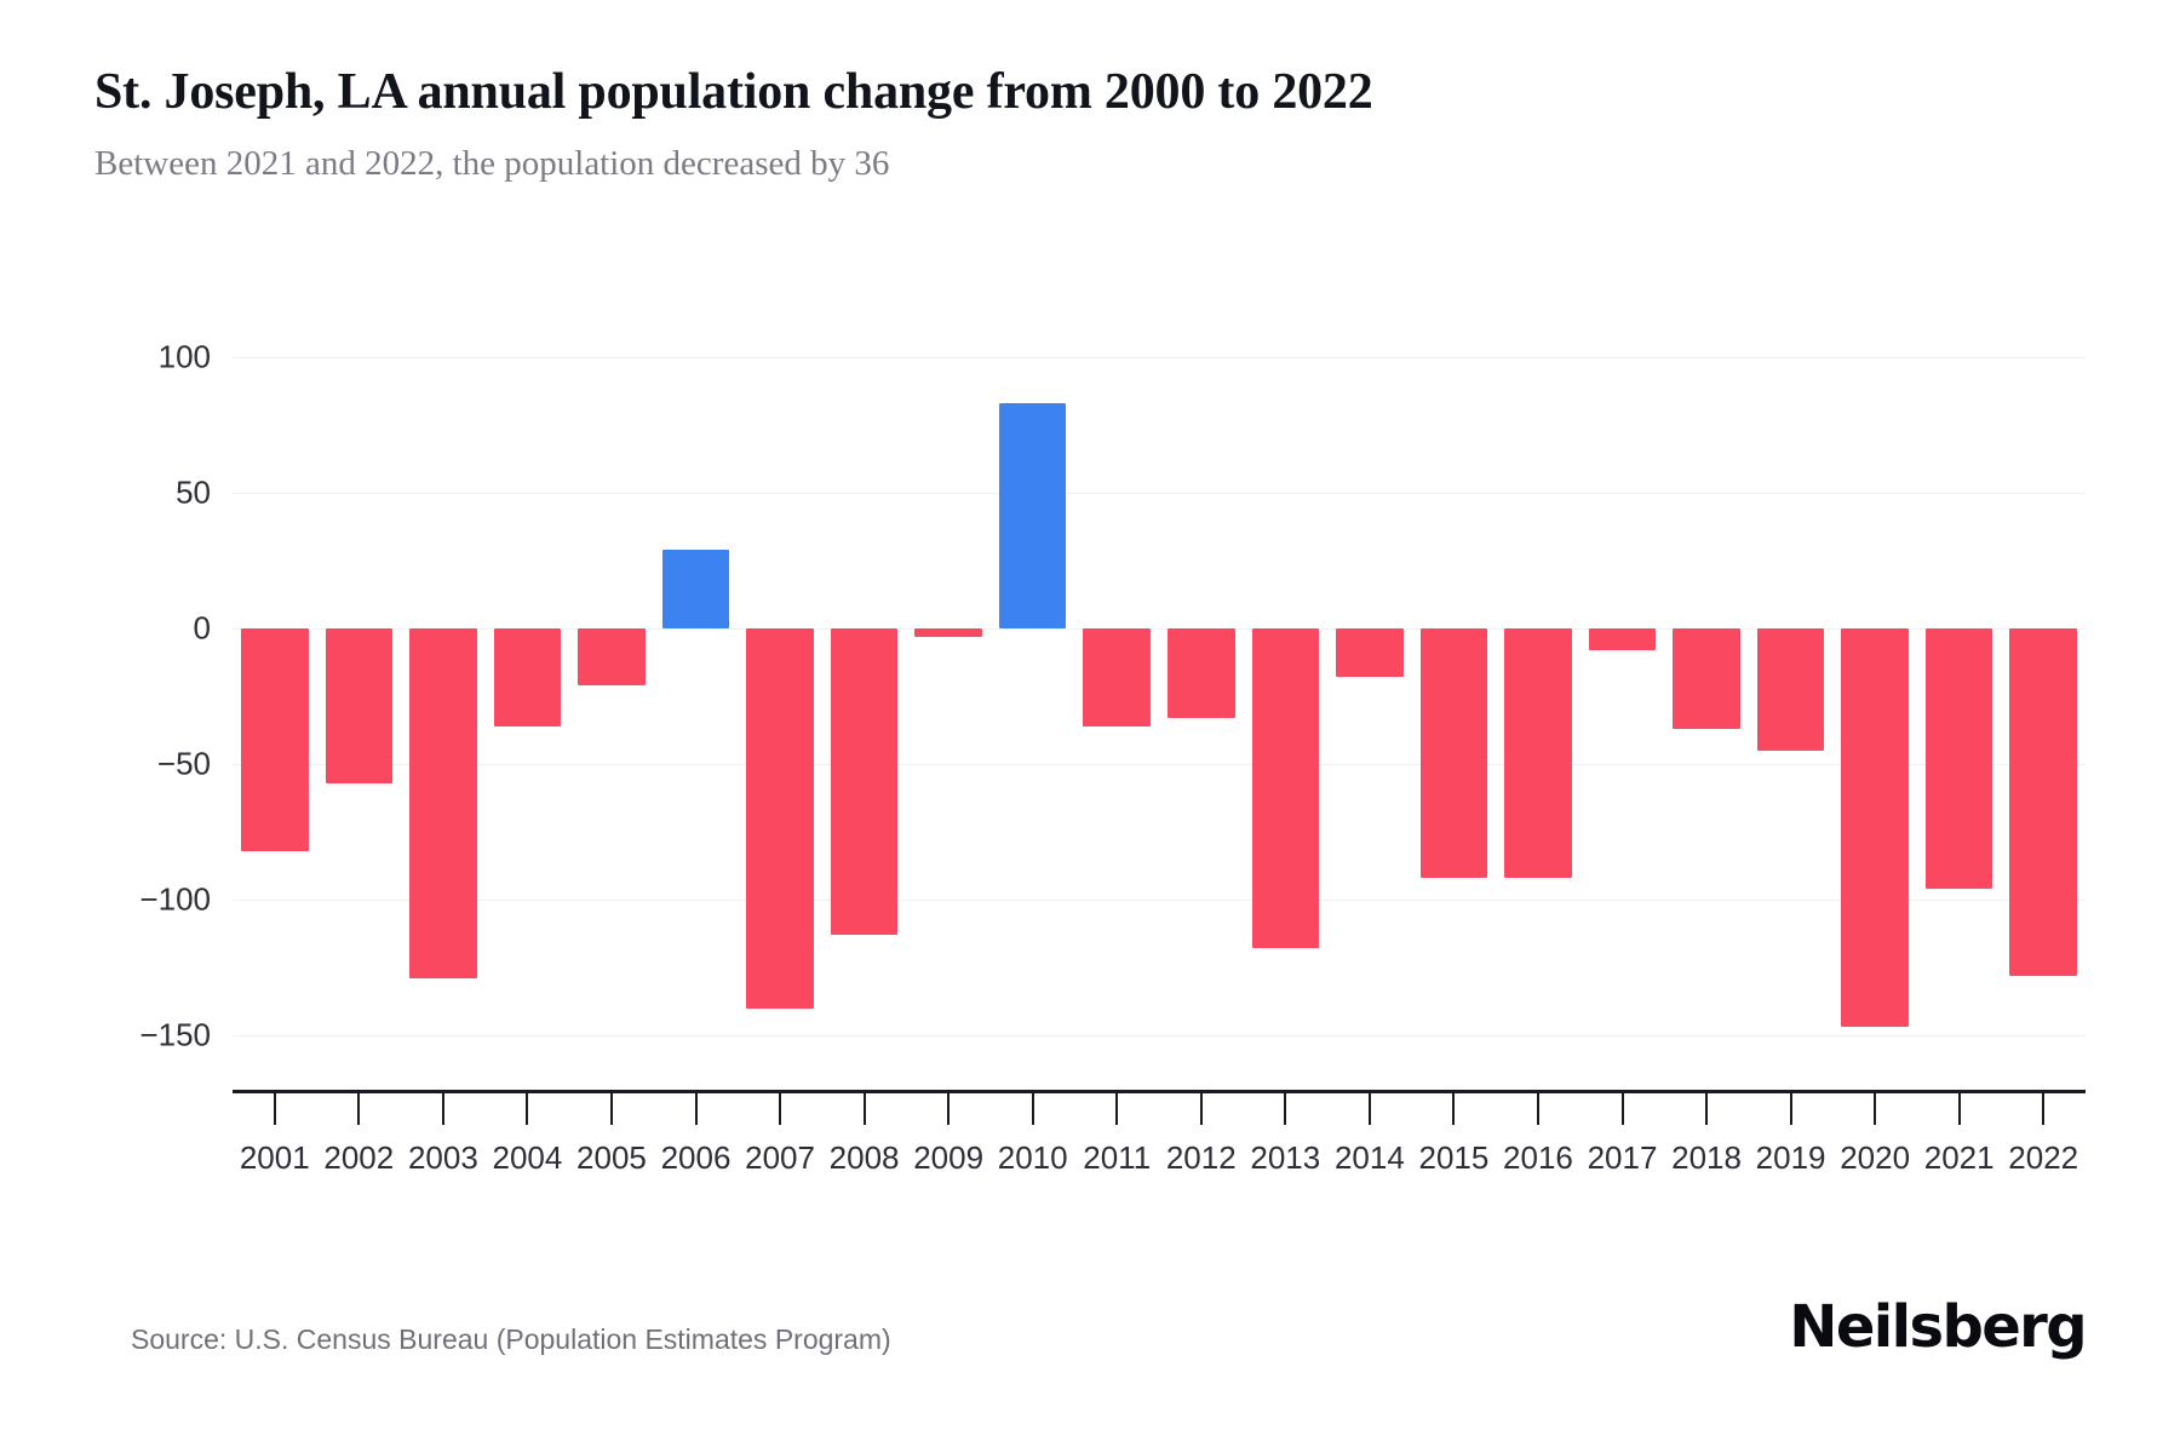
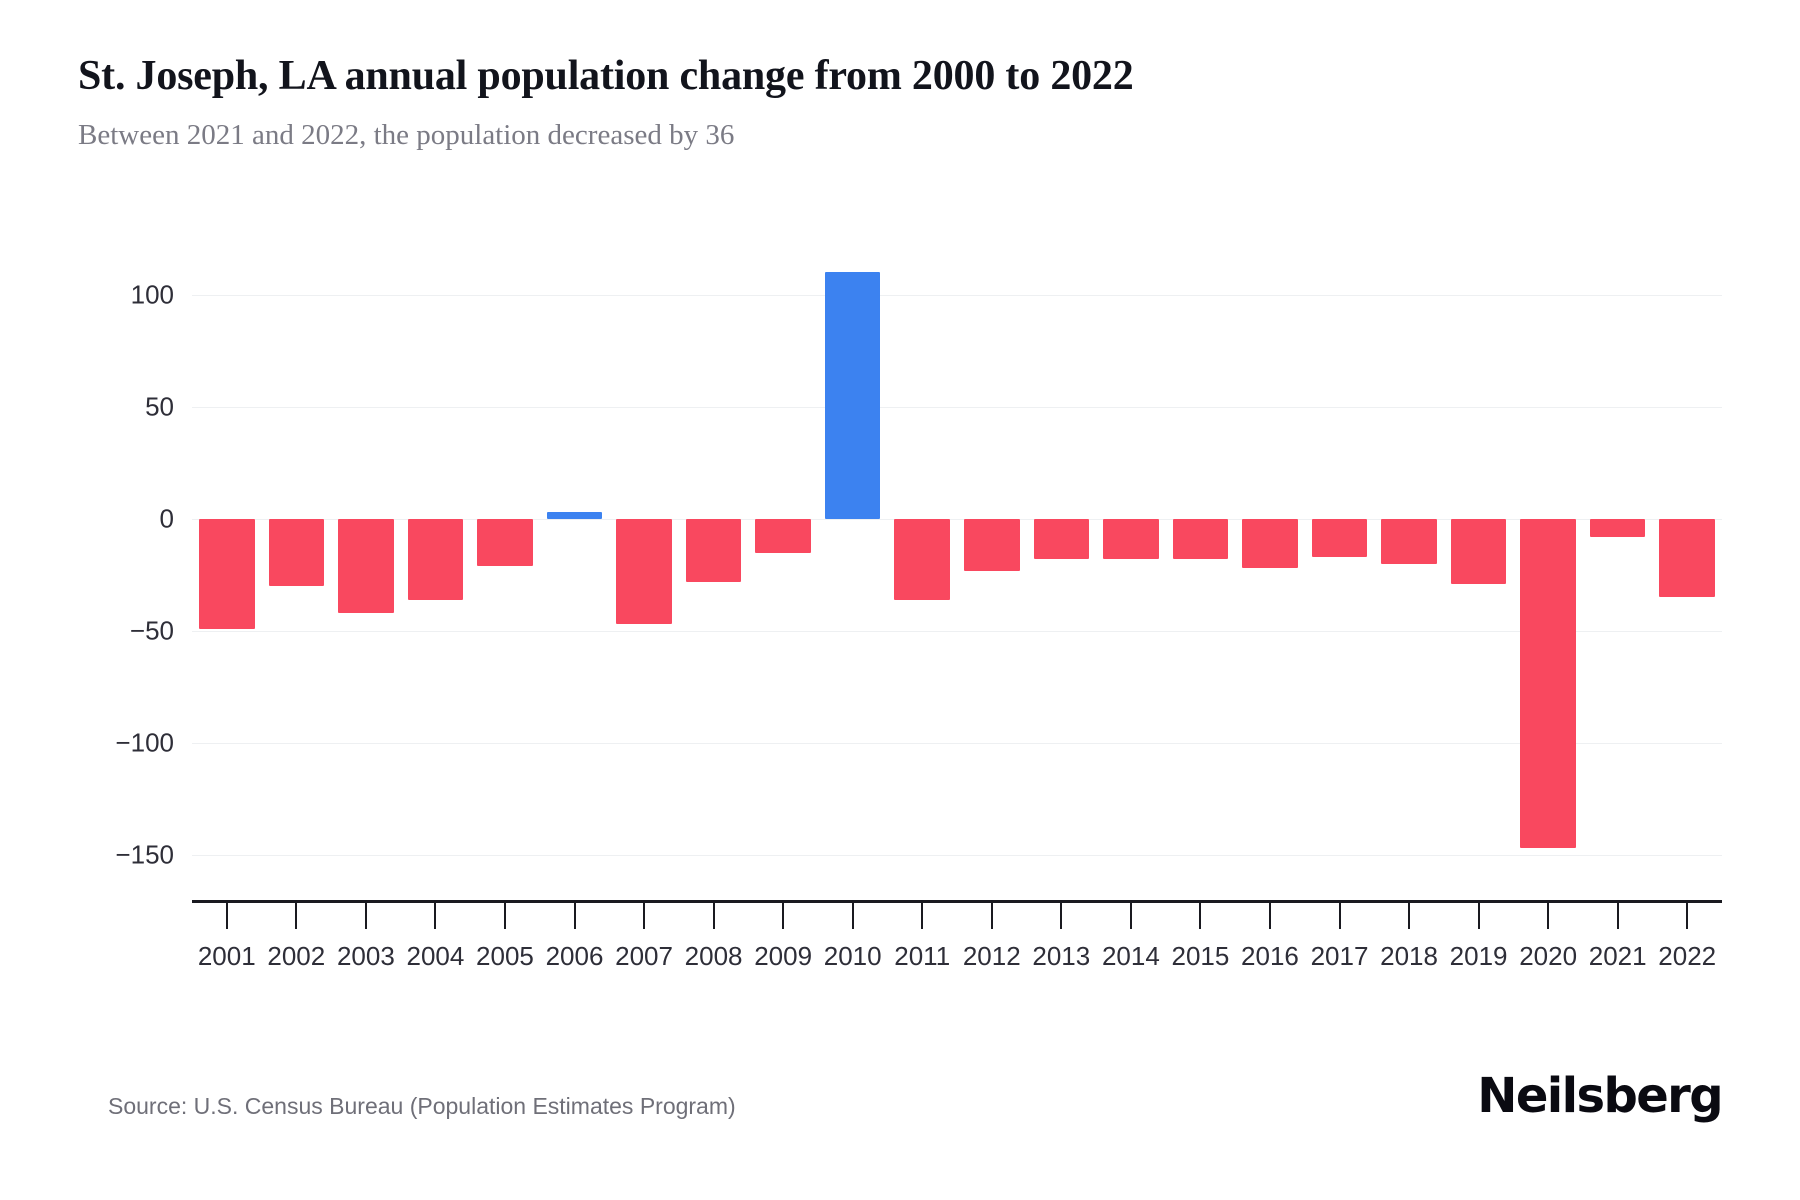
2001: -82 -> -49
2002: -57 -> -30
2003: -129 -> -42
2006: 29 -> 3
2007: -140 -> -47
2008: -113 -> -28
2009: -3 -> -15
2010: 83 -> 110
2012: -33 -> -23
2013: -118 -> -18
2015: -92 -> -18
2016: -92 -> -22
2017: -8 -> -17
2018: -37 -> -20
2019: -45 -> -29
2021: -96 -> -8
2022: -128 -> -35
